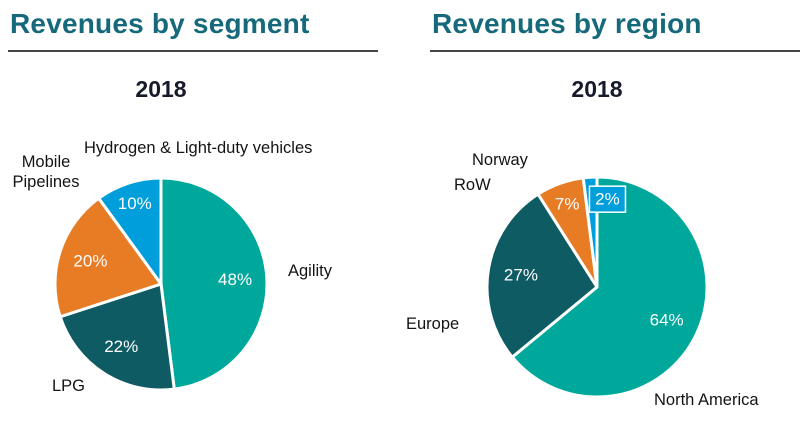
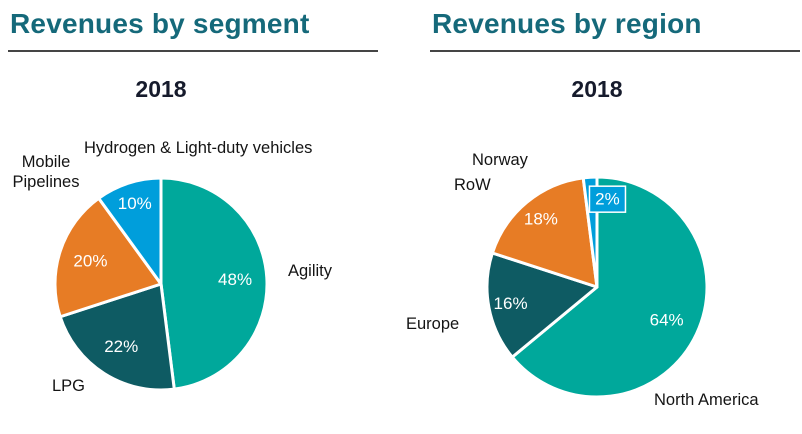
Revenues by region/Europe: 27% -> 16%
Revenues by region/RoW: 7% -> 18%
